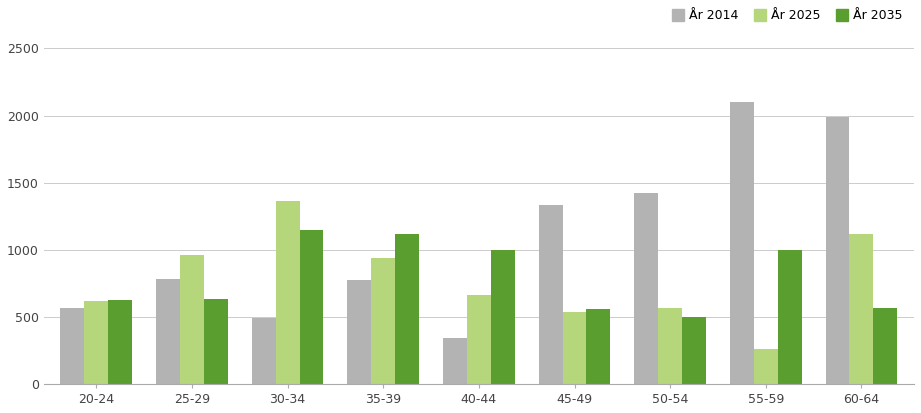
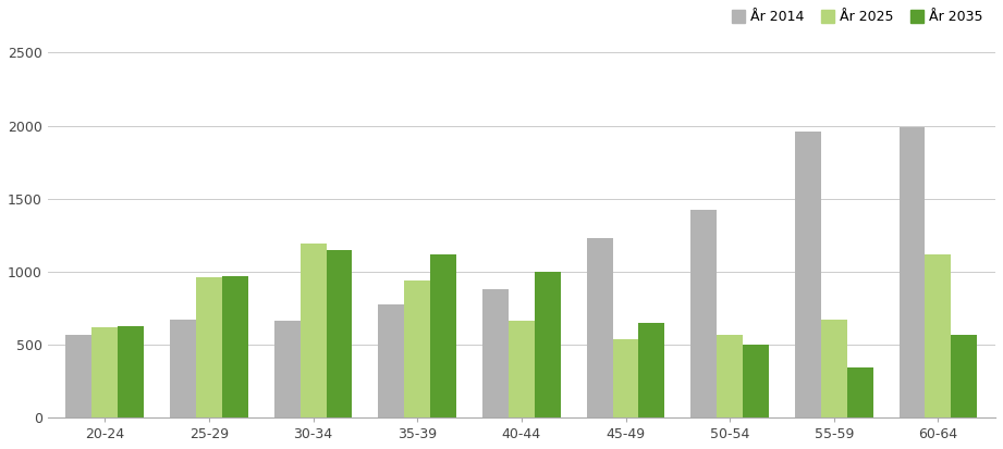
År 2014/25-29: 780 -> 670
År 2035/25-29: 630 -> 960
År 2014/30-34: 490 -> 660
År 2025/30-34: 1360 -> 1190
År 2014/40-44: 340 -> 880
År 2014/45-49: 1330 -> 1230
År 2035/45-49: 560 -> 640
År 2014/55-59: 2100 -> 1960
År 2025/55-59: 260 -> 670
År 2035/55-59: 1000 -> 340
